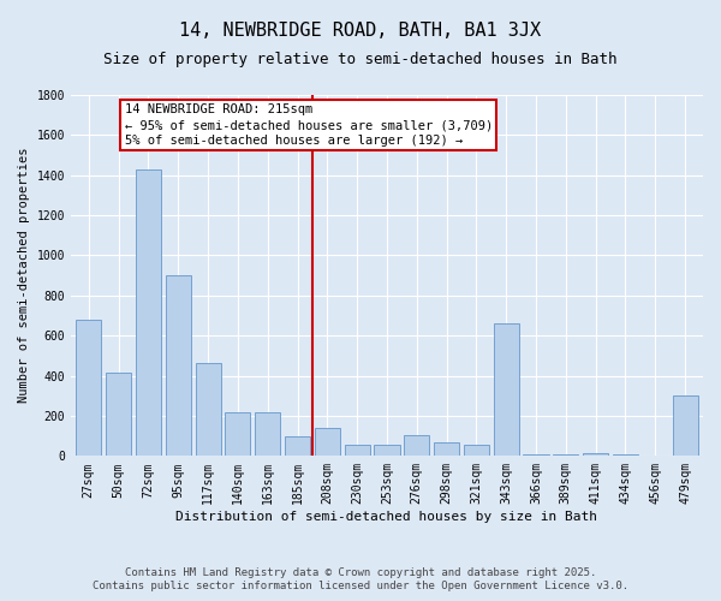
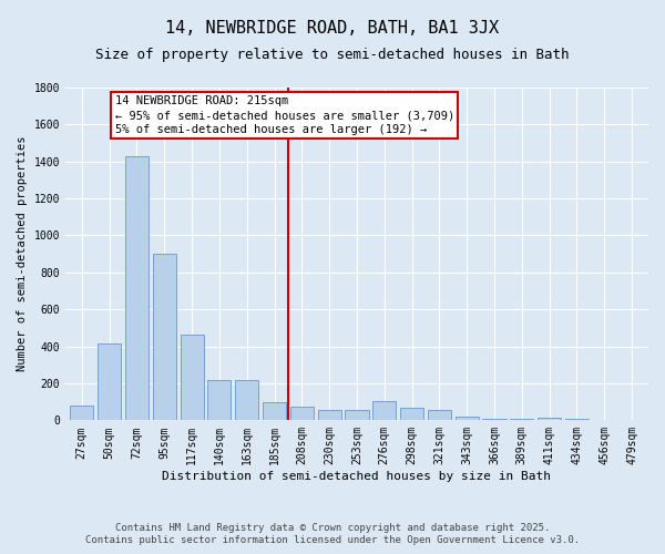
27sqm: 680 -> 80
208sqm: 140 -> 80
343sqm: 660 -> 20
479sqm: 300 -> 0
